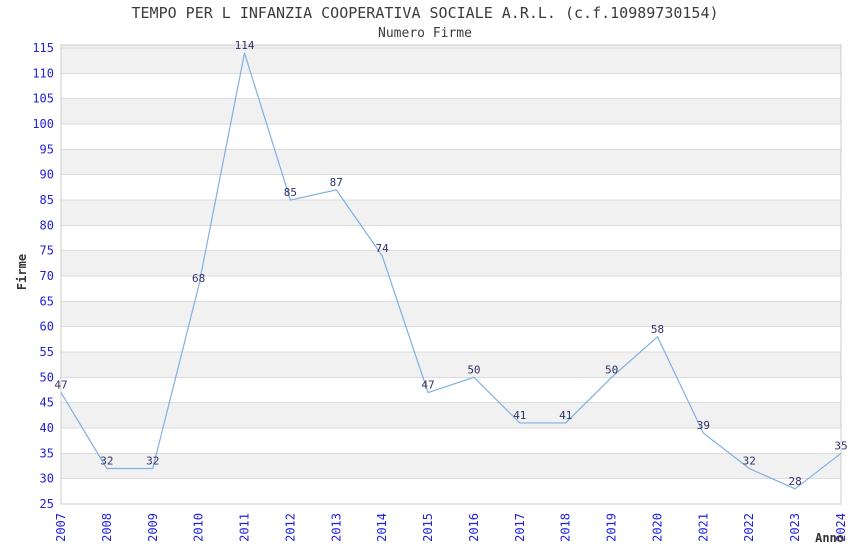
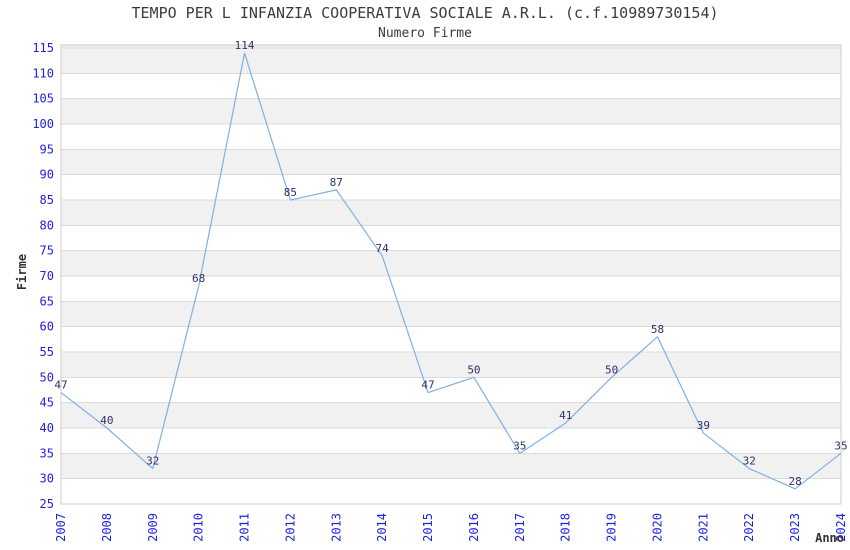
2008: 32 -> 40
2017: 41 -> 35
